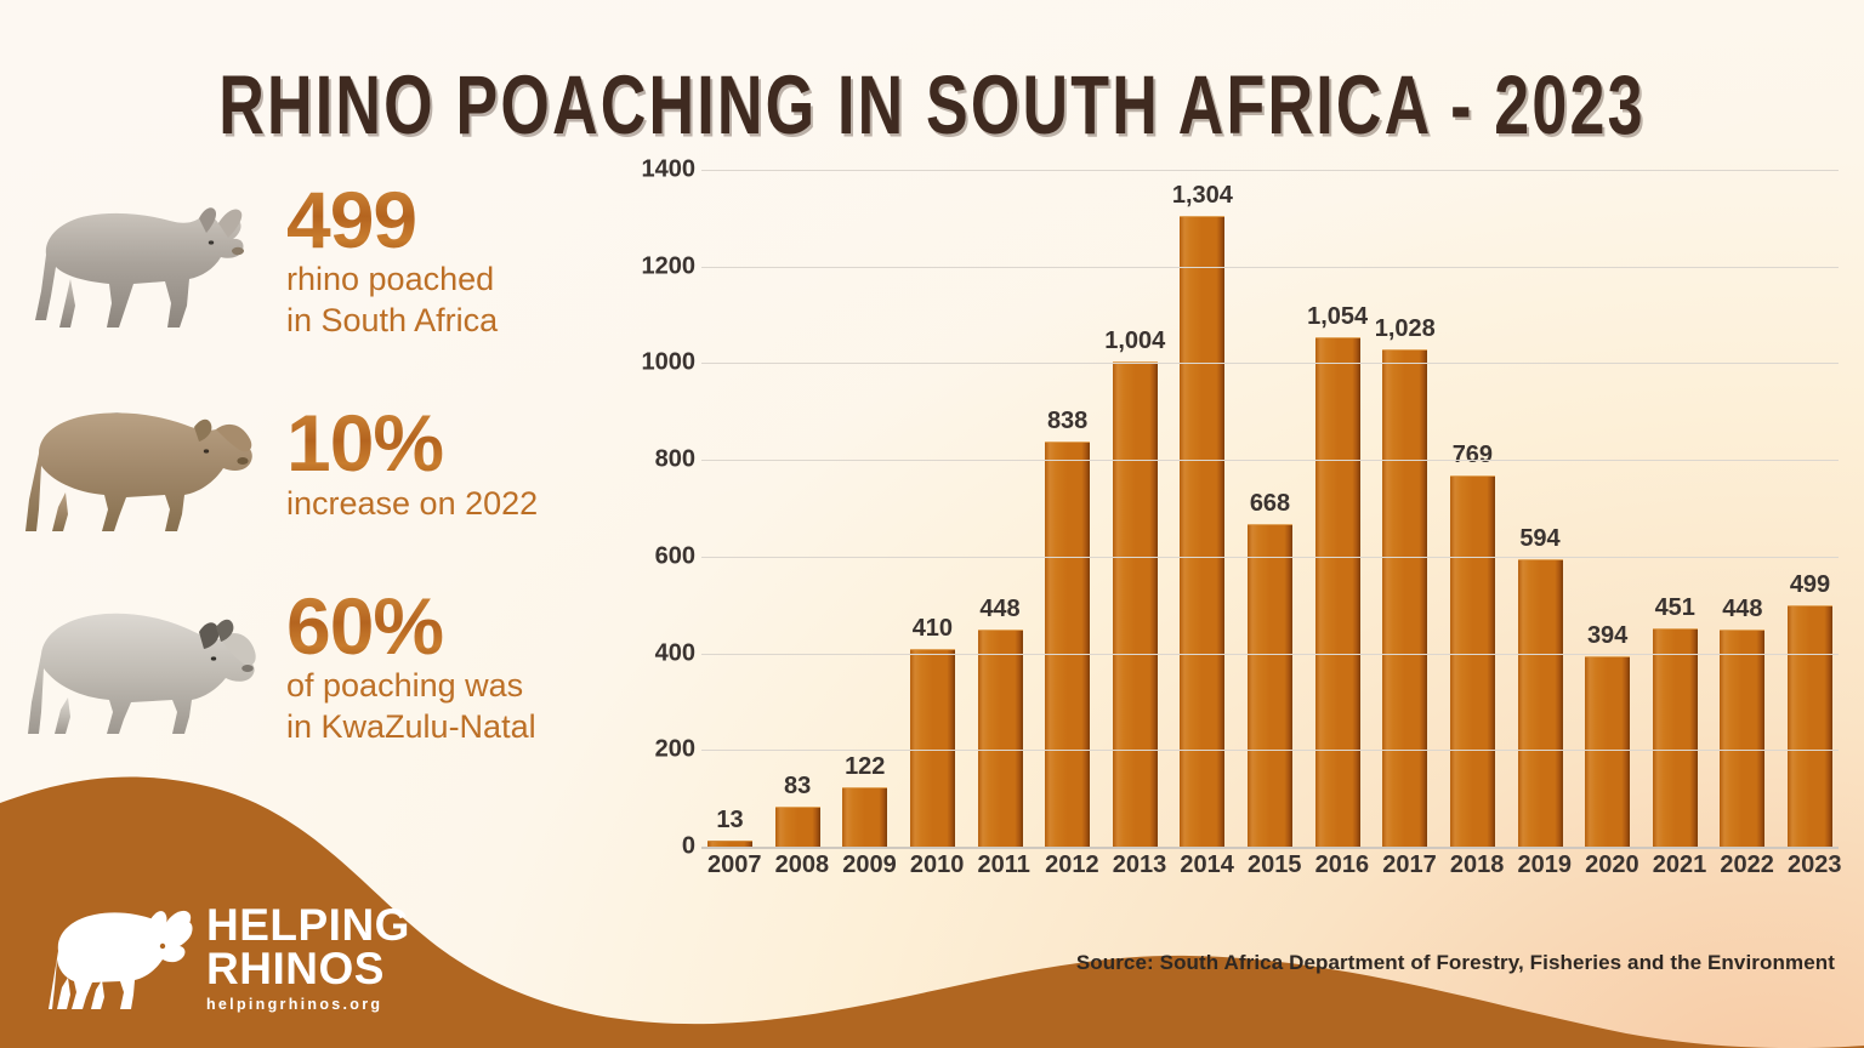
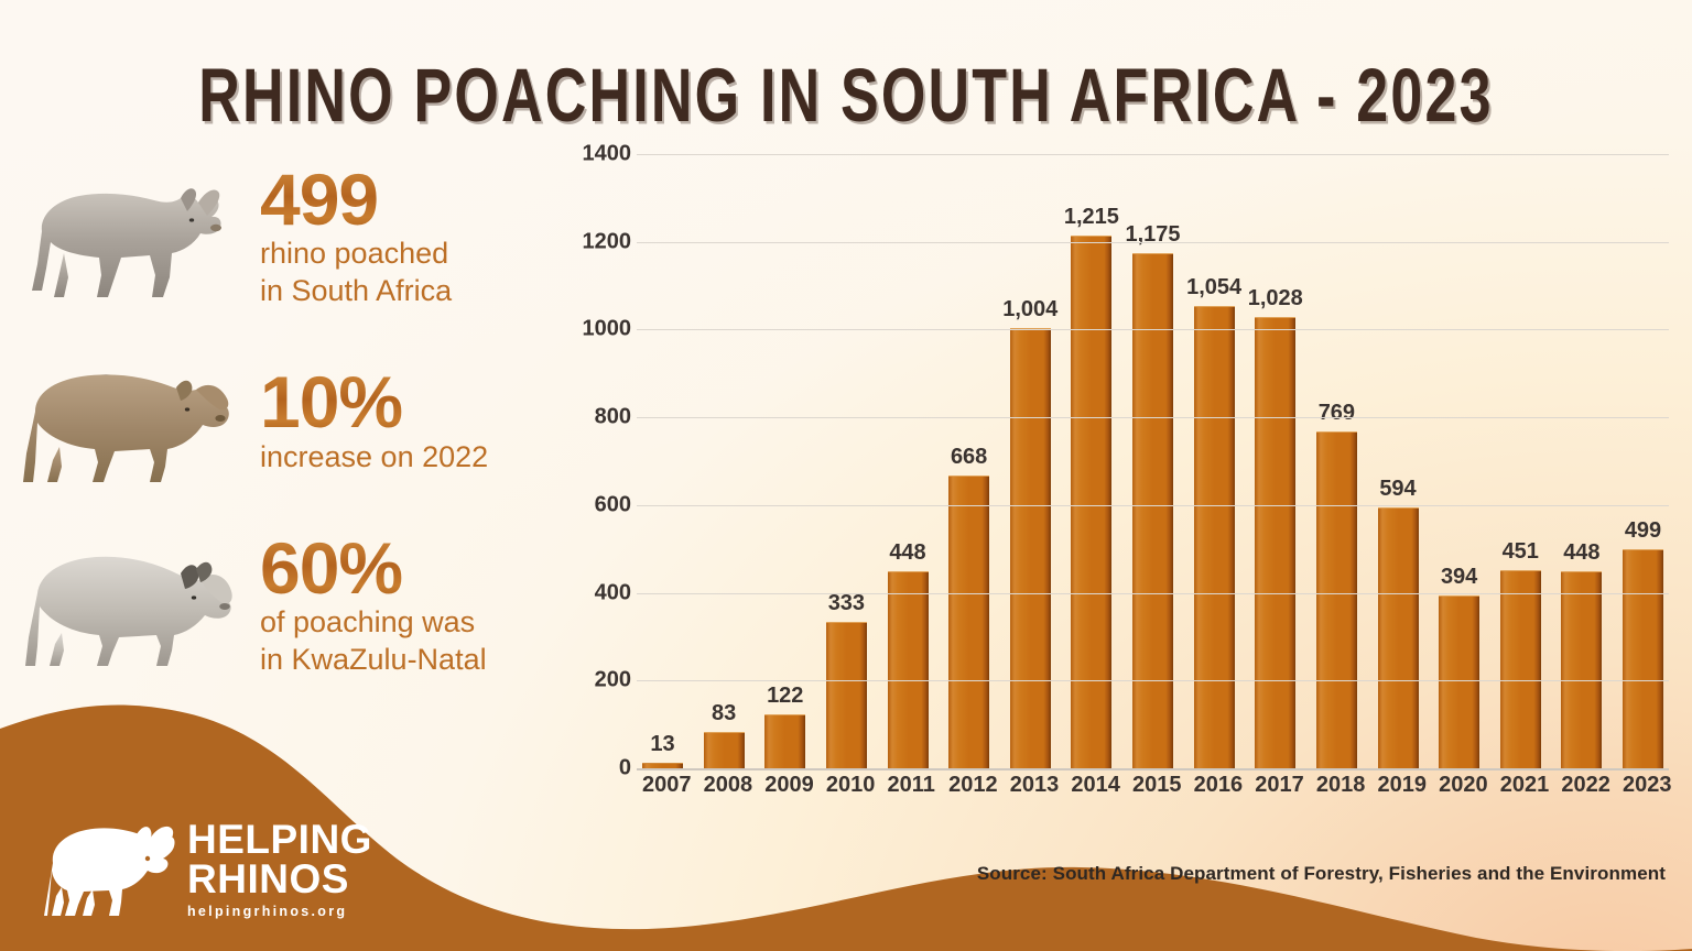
2010: 410 -> 333
2012: 838 -> 668
2014: 1,304 -> 1,215
2015: 668 -> 1,175
